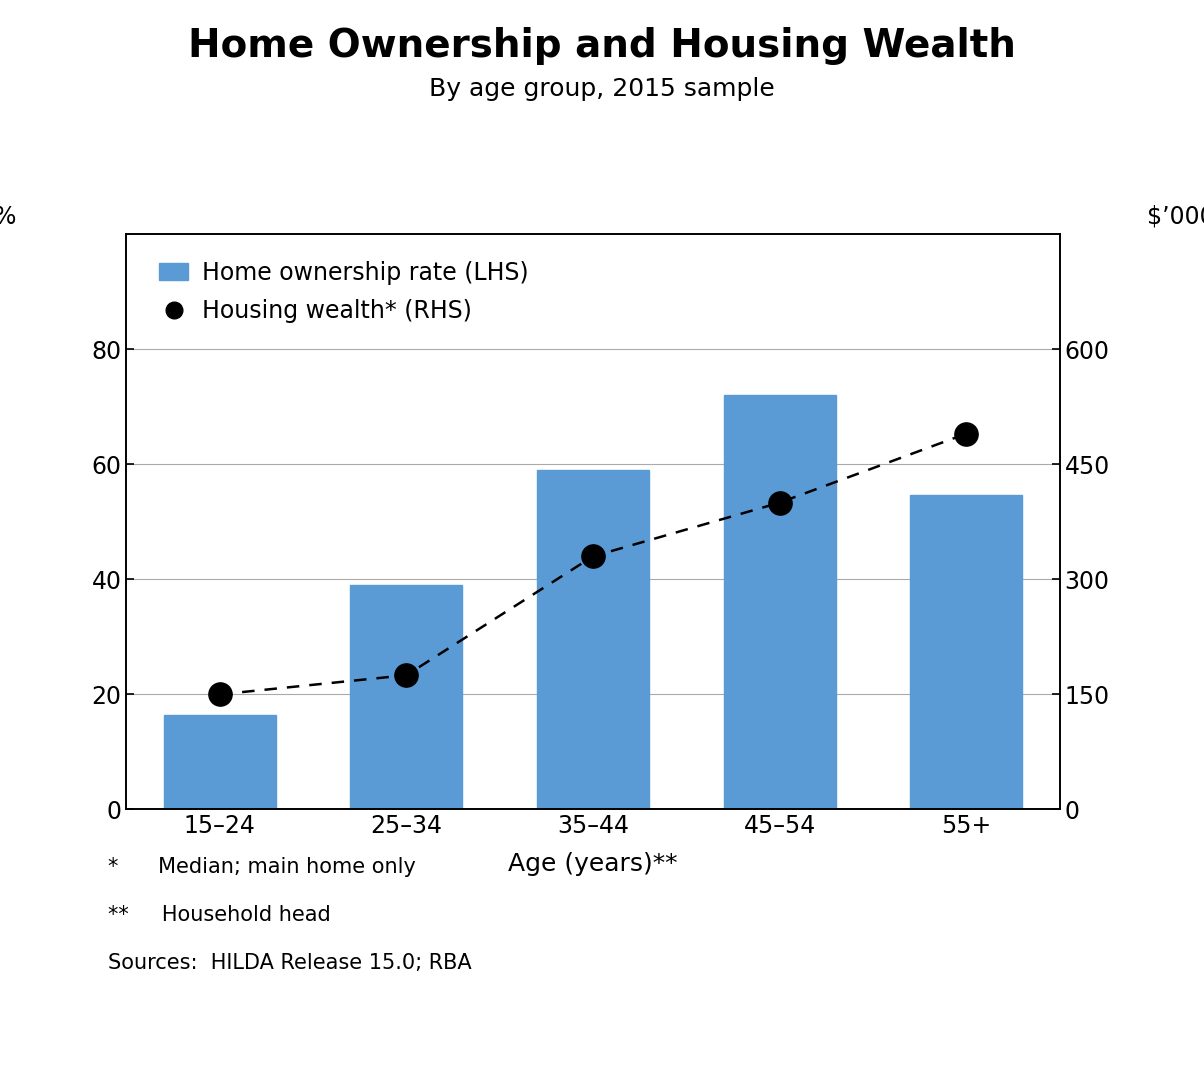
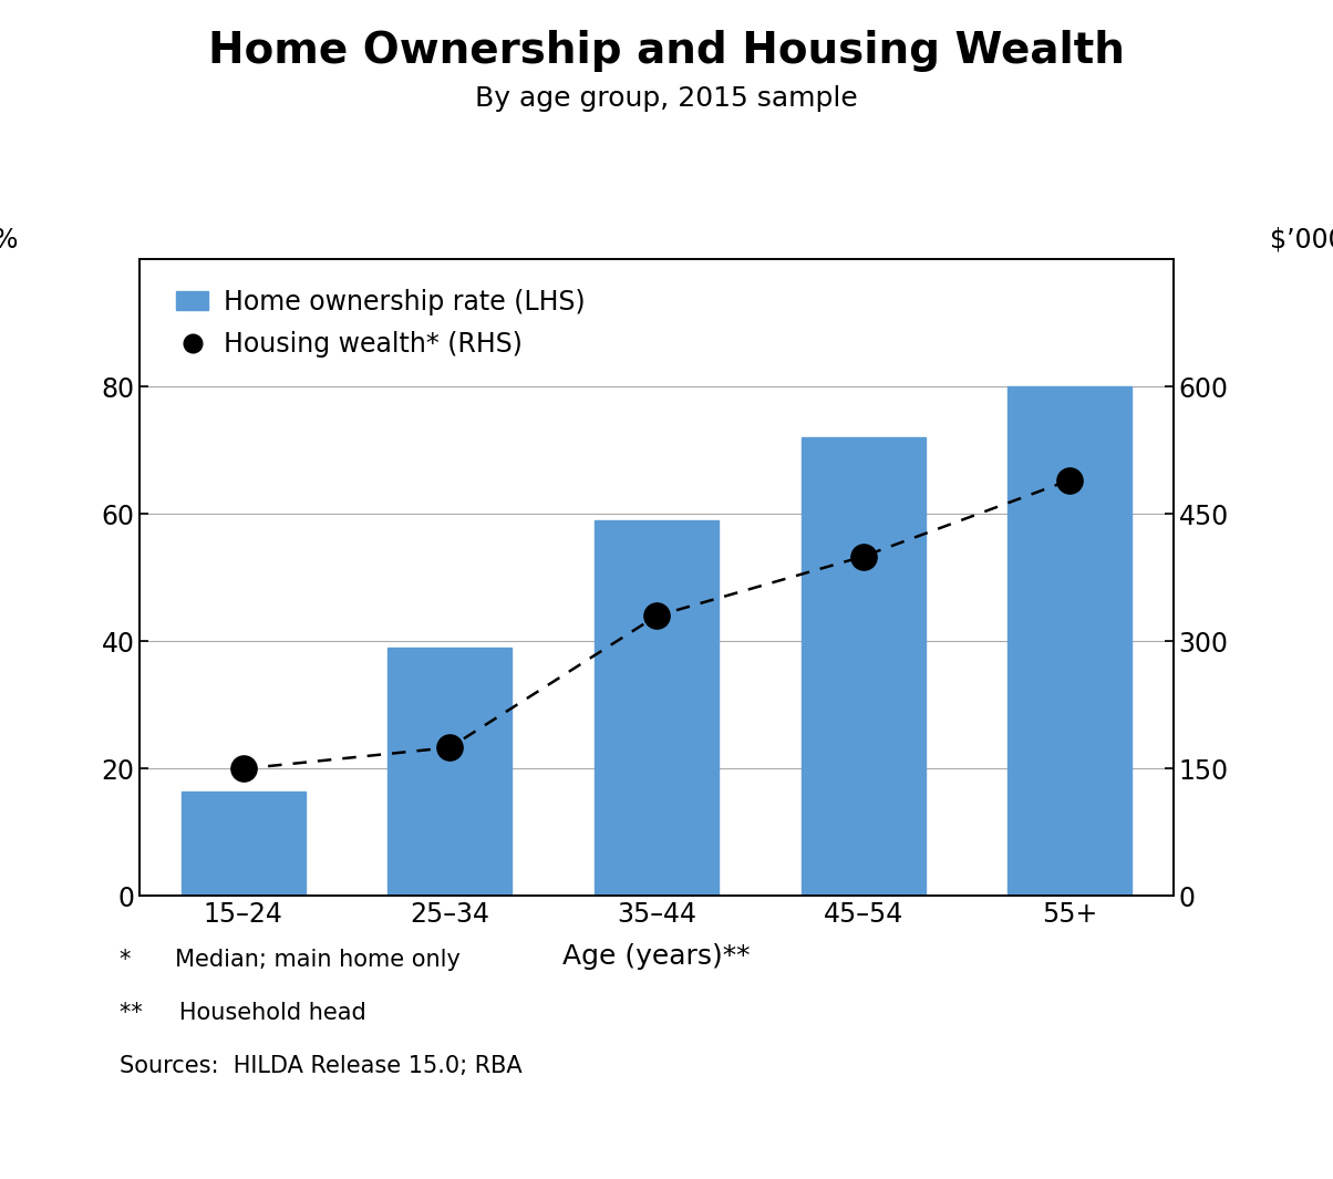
Home ownership rate (LHS)/55+: 54.6 -> 80.0
